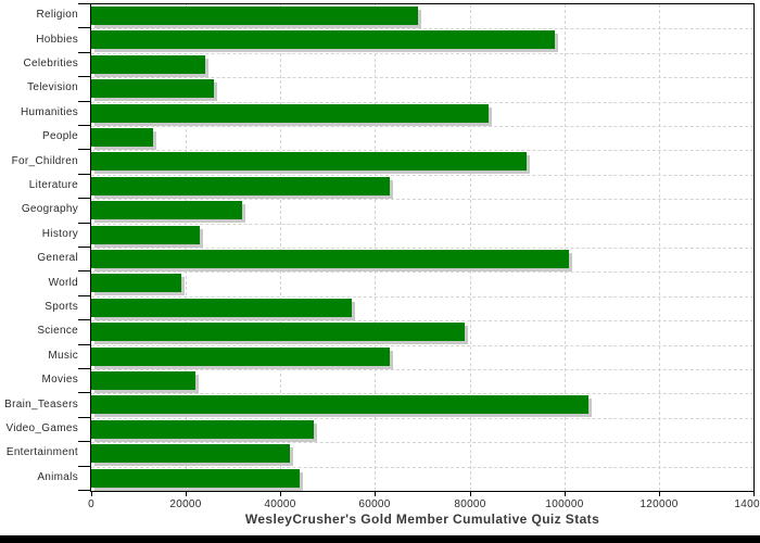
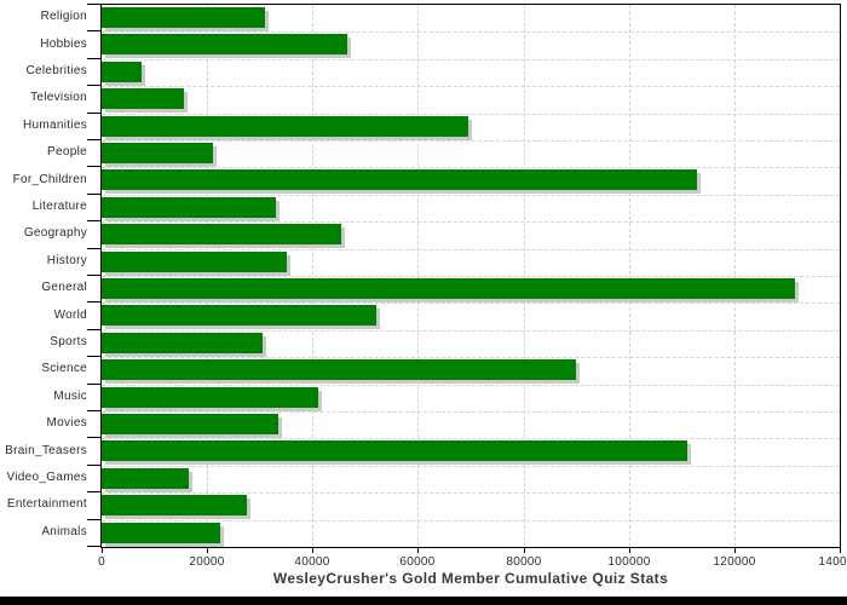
Religion: 69000 -> 31000
Hobbies: 98000 -> 46000
Celebrities: 24000 -> 8000
Television: 26000 -> 16000
Humanities: 84000 -> 70000
People: 13000 -> 21000
For_Children: 92000 -> 113000
Literature: 63000 -> 33000
Geography: 32000 -> 46000
History: 23000 -> 35000
General: 101000 -> 132000
World: 19000 -> 52000
Sports: 55000 -> 30000
Science: 79000 -> 90000
Music: 63000 -> 41000
Movies: 22000 -> 34000
Brain_Teasers: 105000 -> 111000
Video_Games: 47000 -> 16000
Entertainment: 42000 -> 28000
Animals: 44000 -> 22000
